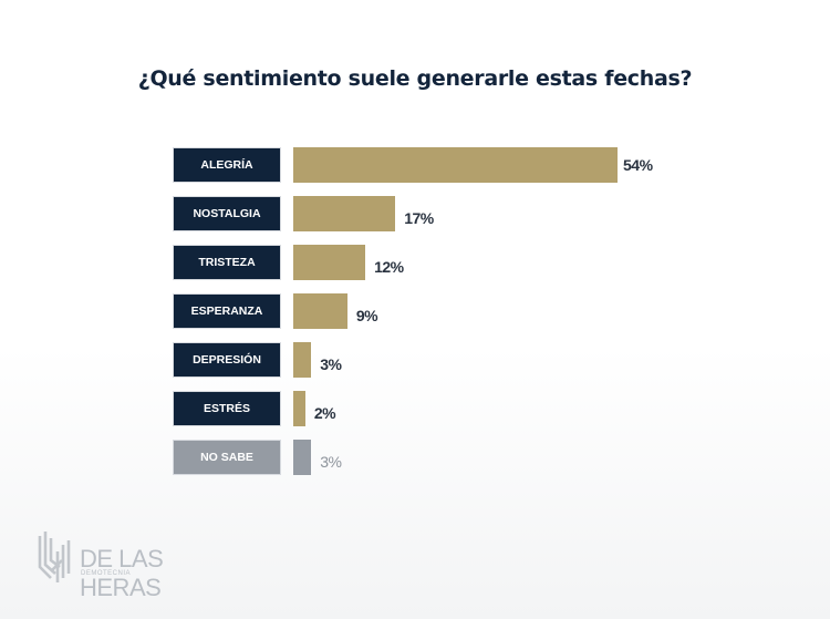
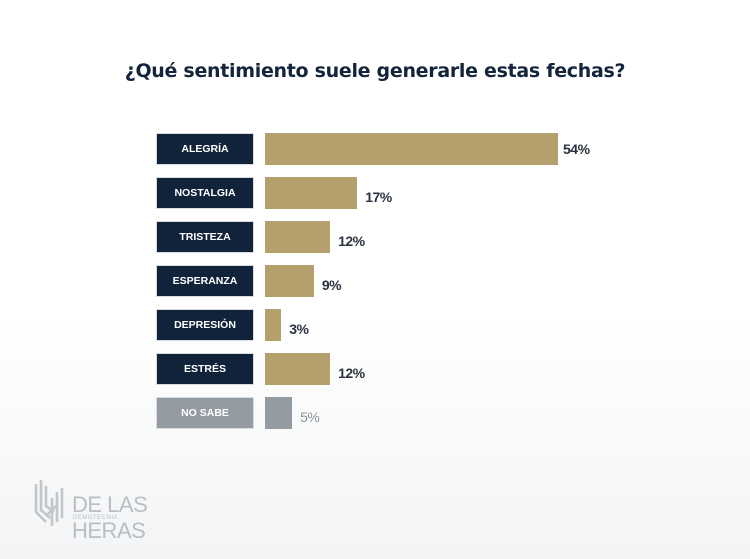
ESTRÉS: 2% -> 12%
NO SABE: 3% -> 5%
